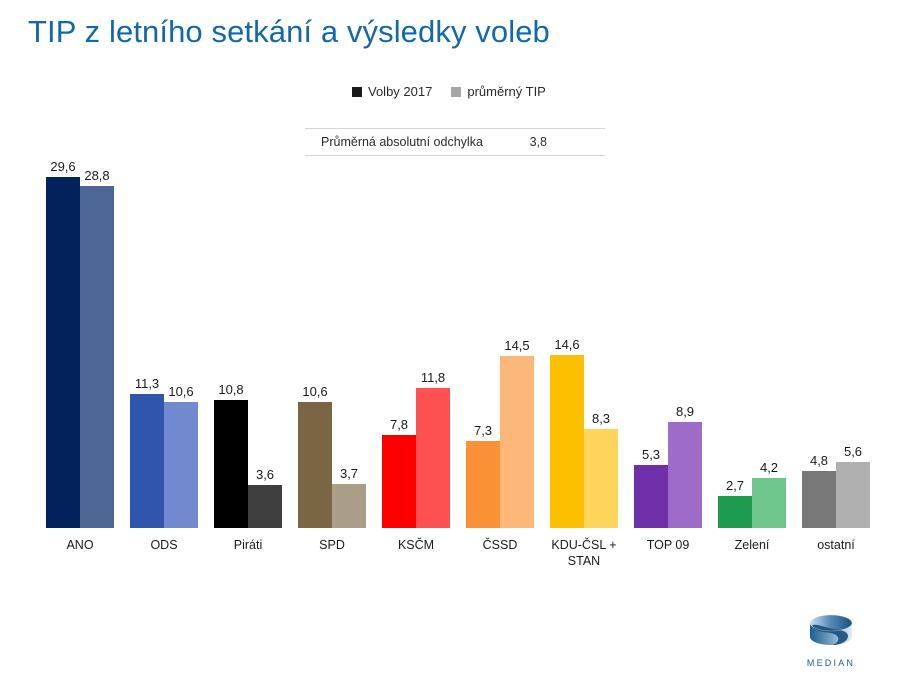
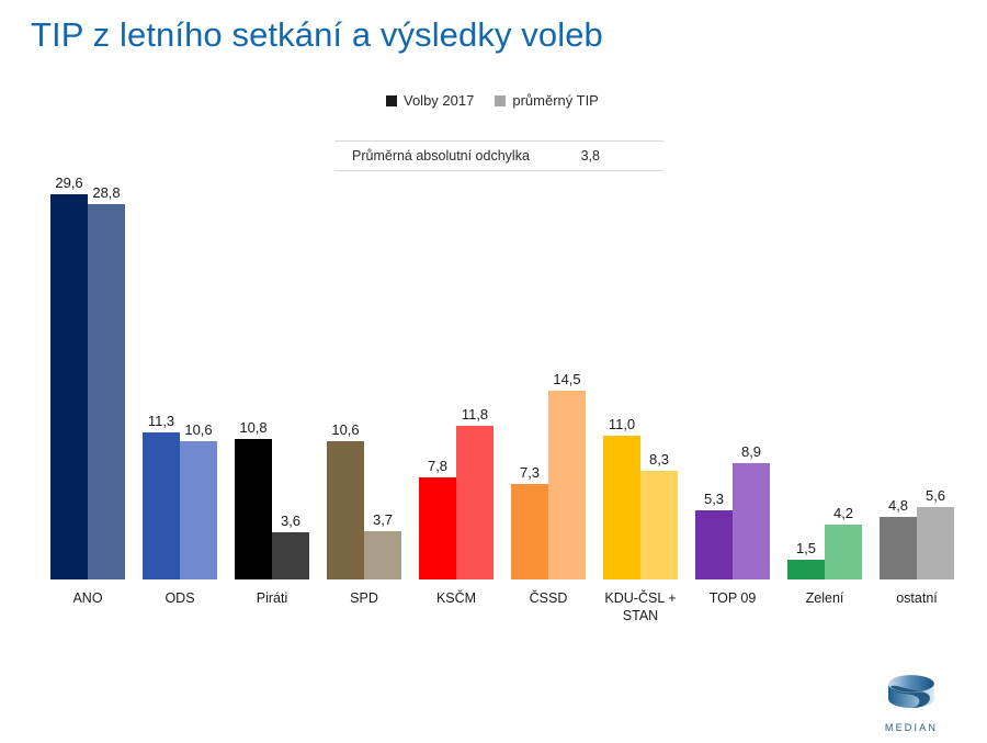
Volby 2017/KDU-ČSL + STAN: 14,6 -> 11,0
Volby 2017/Zelení: 2,7 -> 1,5
